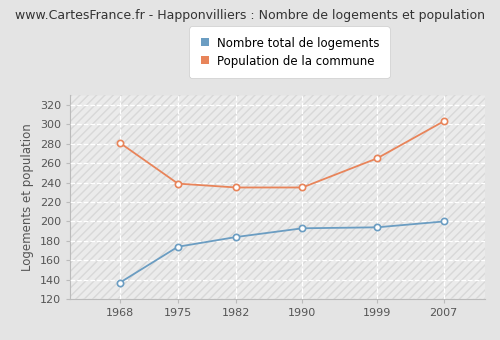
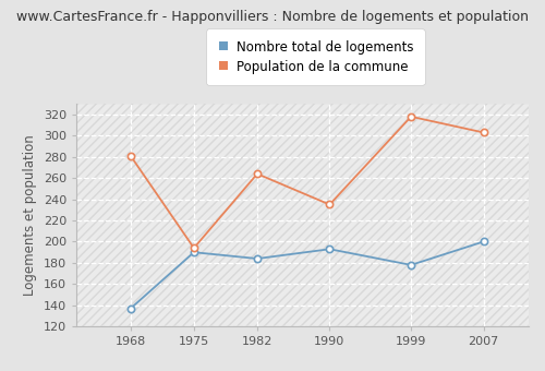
Nombre total de logements/1975: 174 -> 190
Population de la commune/1975: 239 -> 194
Population de la commune/1982: 235 -> 264
Nombre total de logements/1999: 194 -> 178
Population de la commune/1999: 265 -> 318
